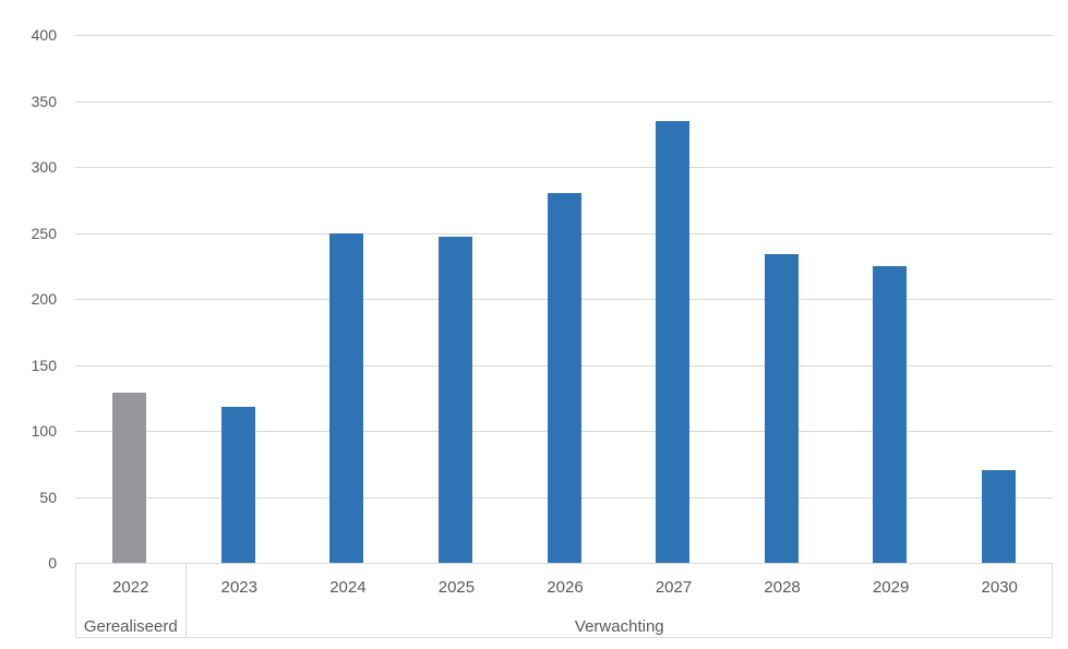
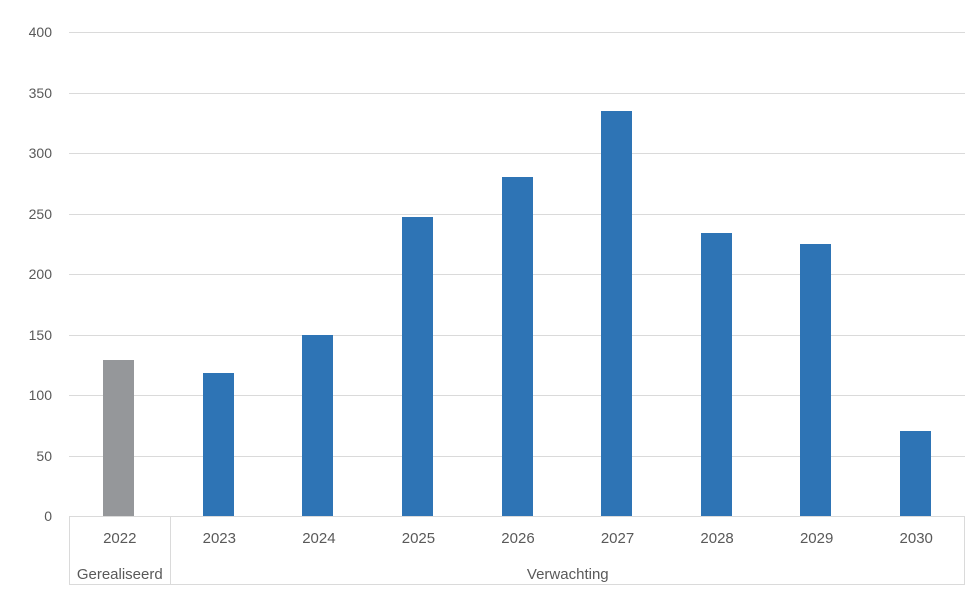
2024: 250 -> 150
